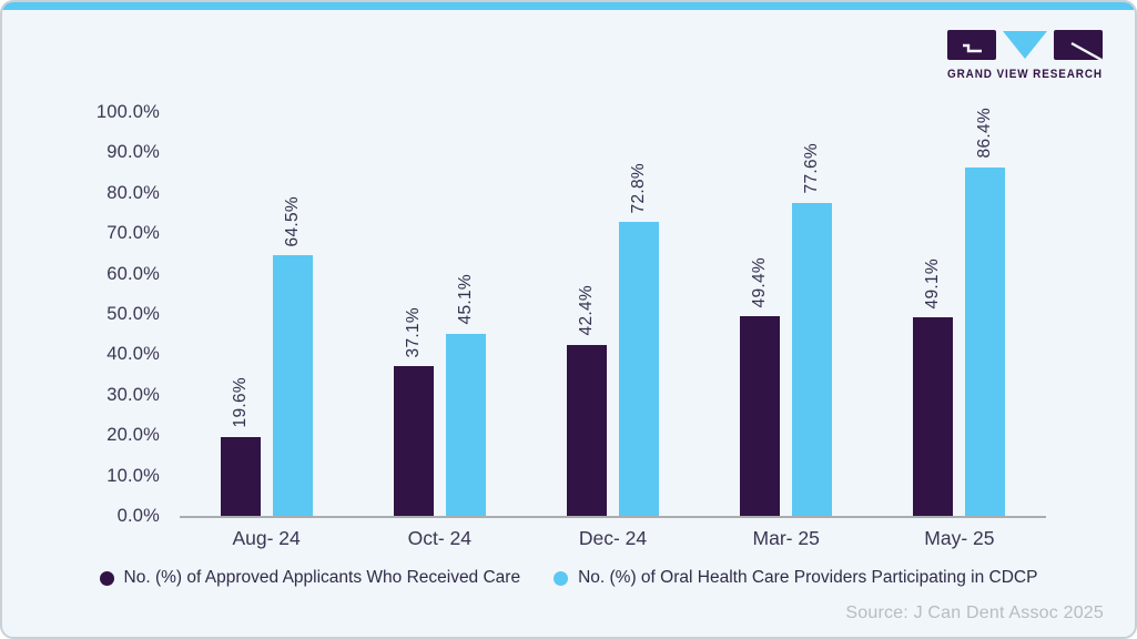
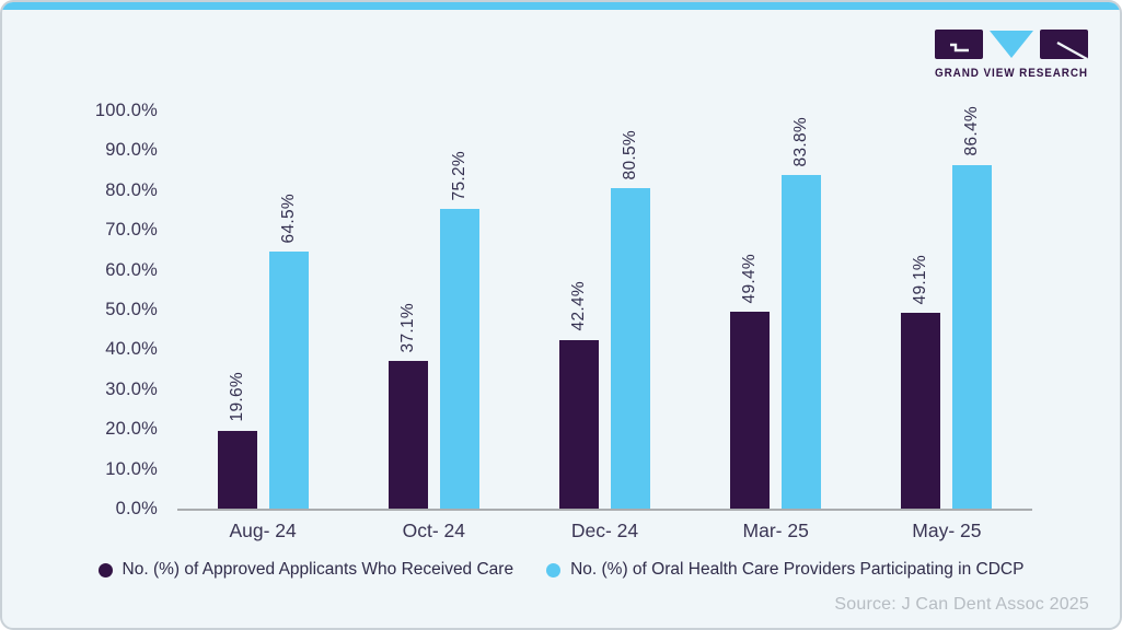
No. (%) of Oral Health Care Providers Participating in CDCP/Oct- 24: 45.1% -> 75.2%
No. (%) of Oral Health Care Providers Participating in CDCP/Dec- 24: 72.8% -> 80.5%
No. (%) of Oral Health Care Providers Participating in CDCP/Mar- 25: 77.6% -> 83.8%
